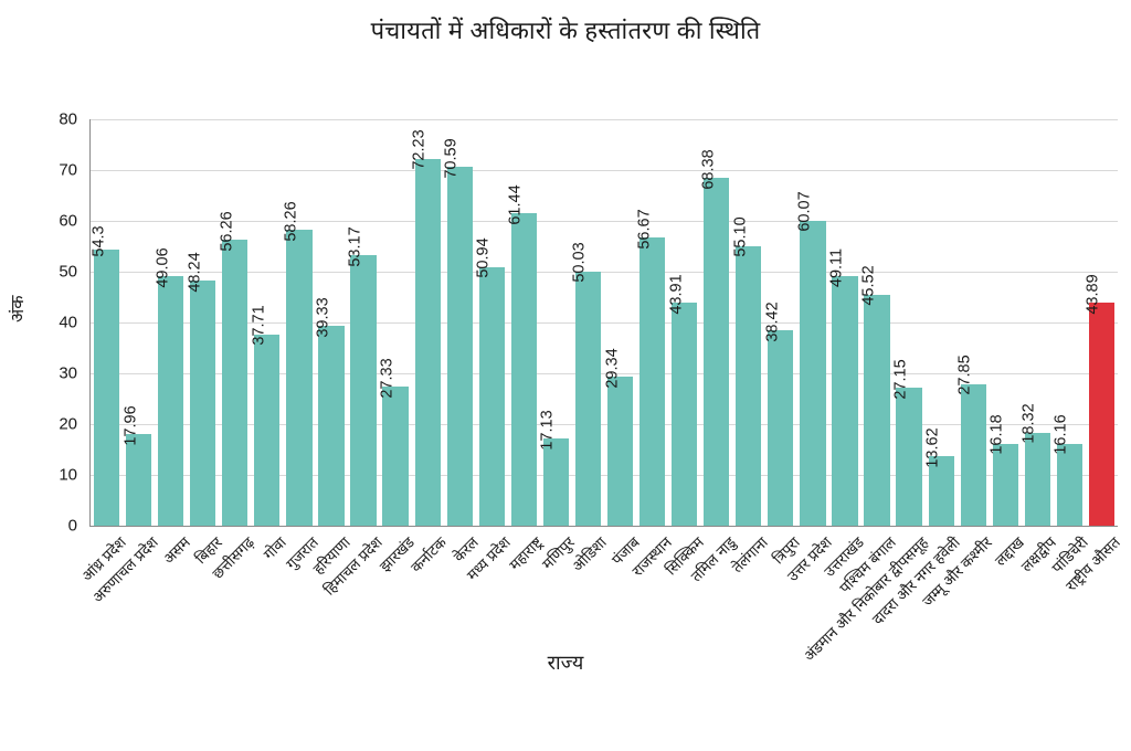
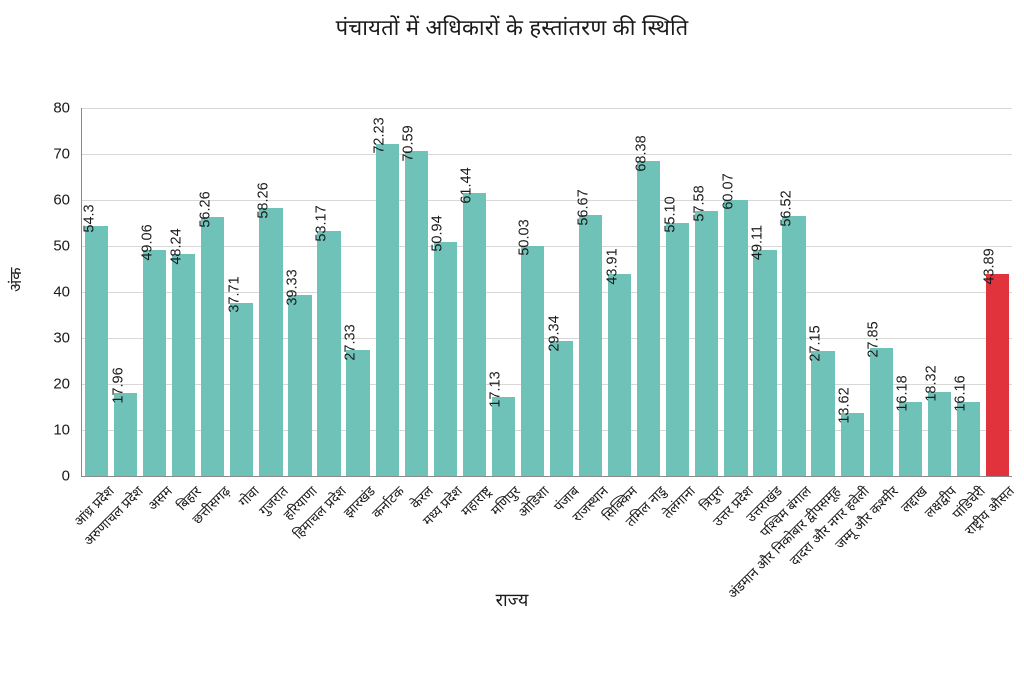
त्रिपुरा: 38.42 -> 57.58
पश्चिम बंगाल: 45.52 -> 56.52
